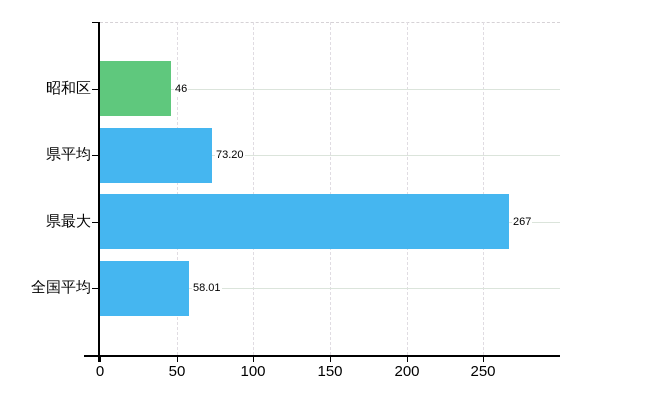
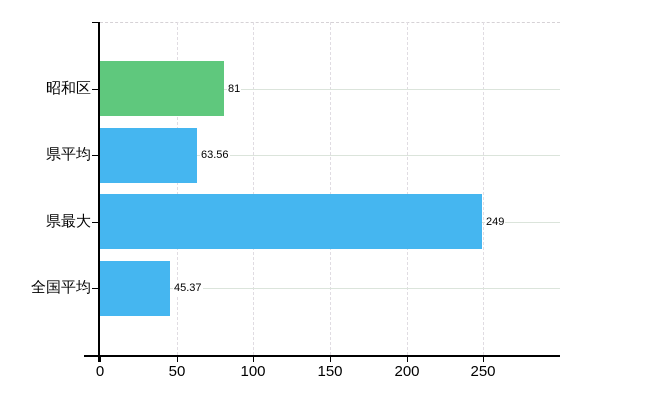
昭和区: 46 -> 81
県平均: 73.20 -> 63.56
県最大: 267 -> 249
全国平均: 58.01 -> 45.37
